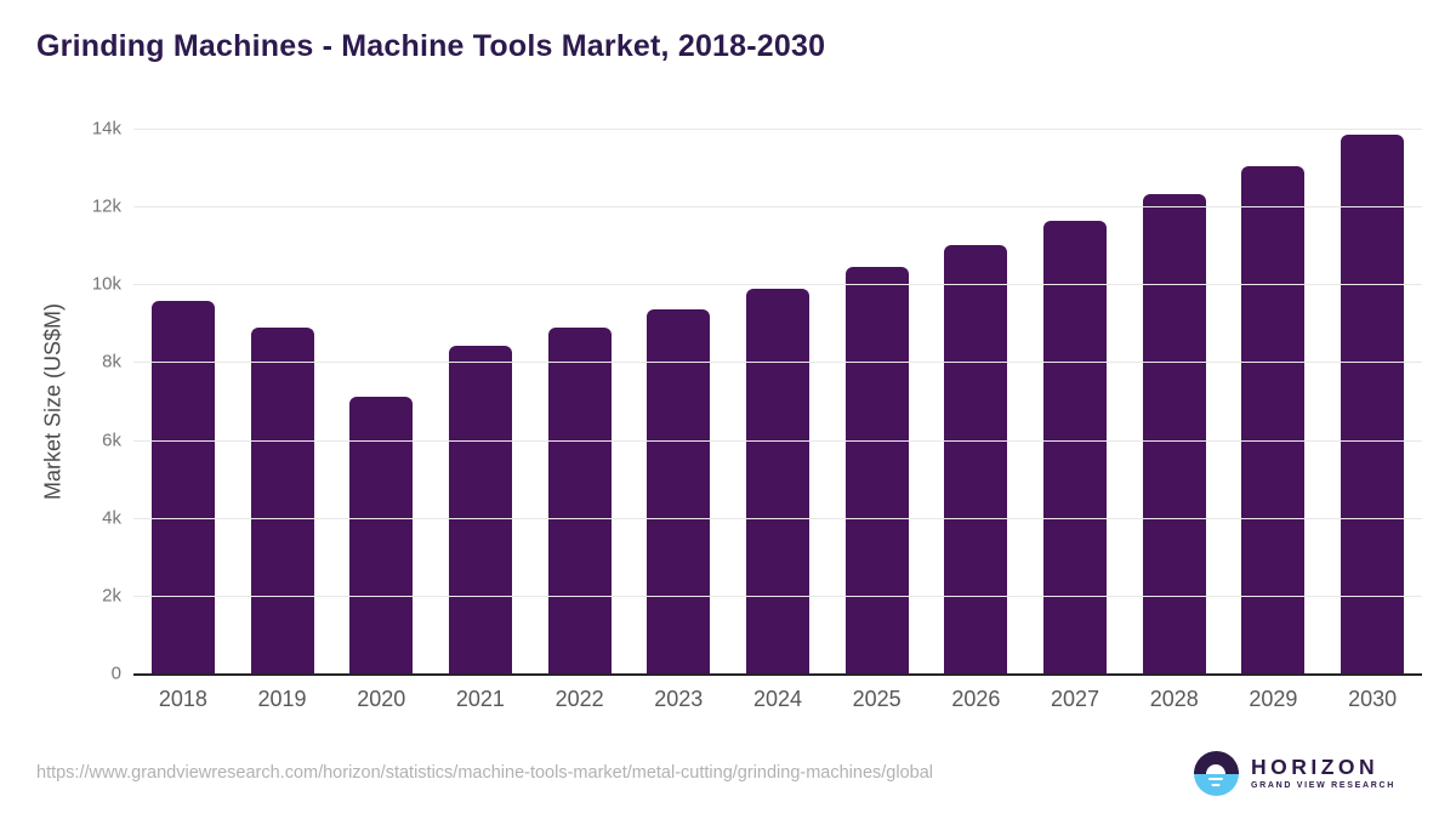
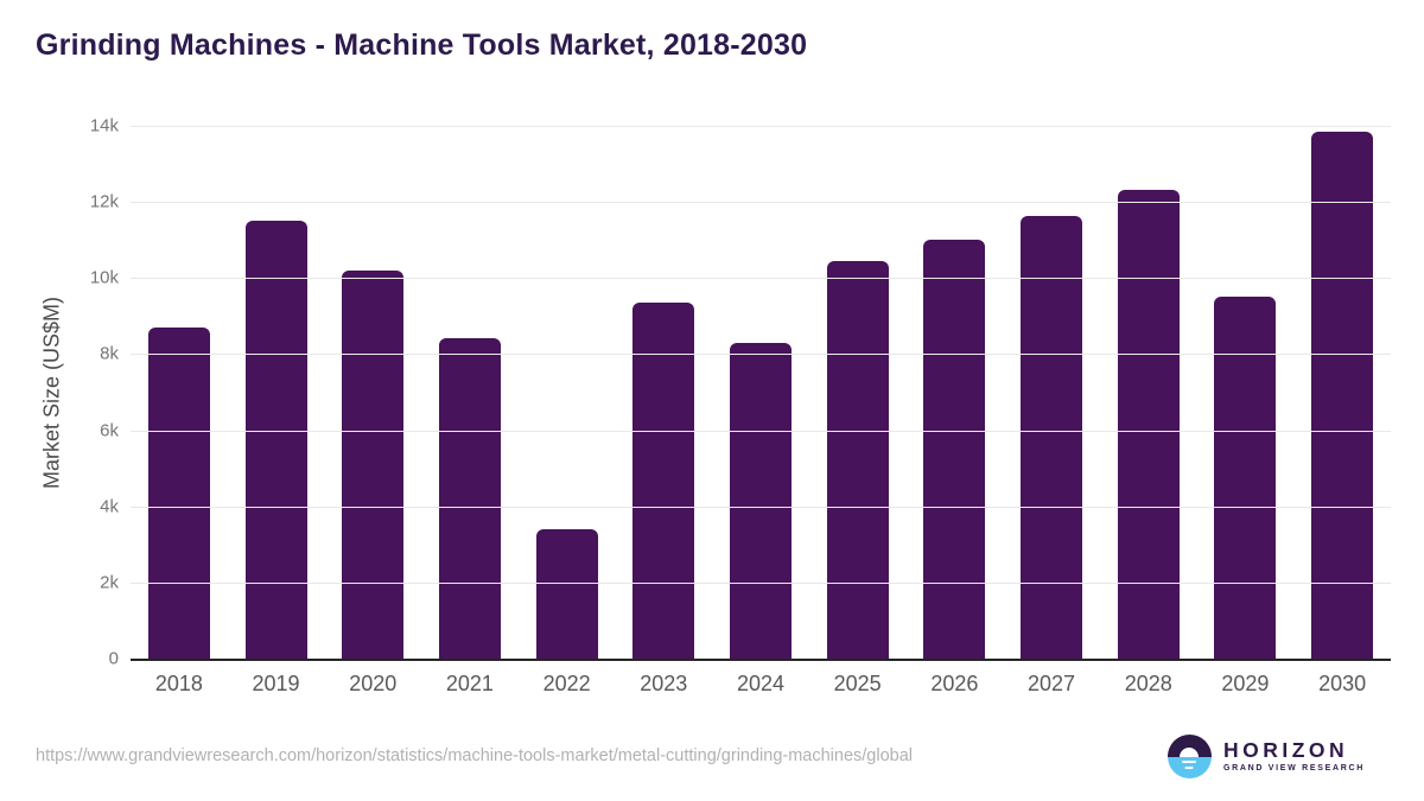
2018: 9.6k -> 8.7k
2019: 8.9k -> 11.5k
2020: 7.1k -> 10.2k
2022: 8.9k -> 3.4k
2024: 9.9k -> 8.3k
2029: 13.0k -> 9.5k
